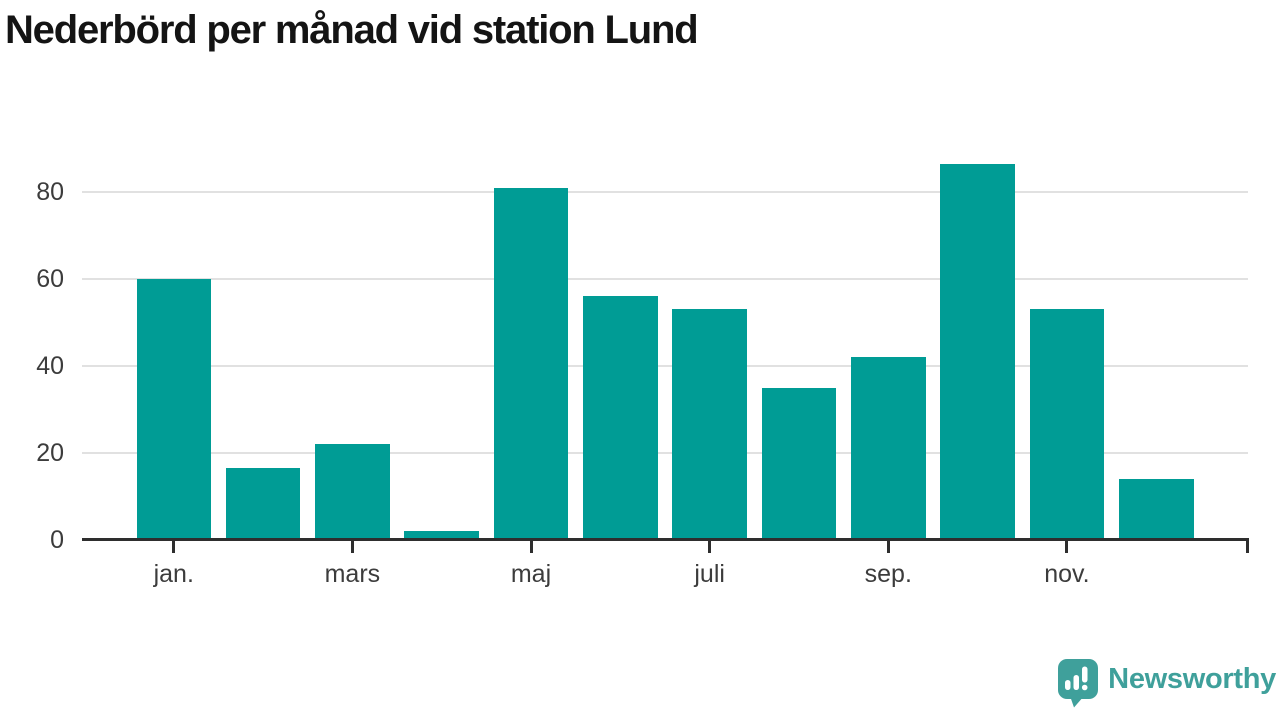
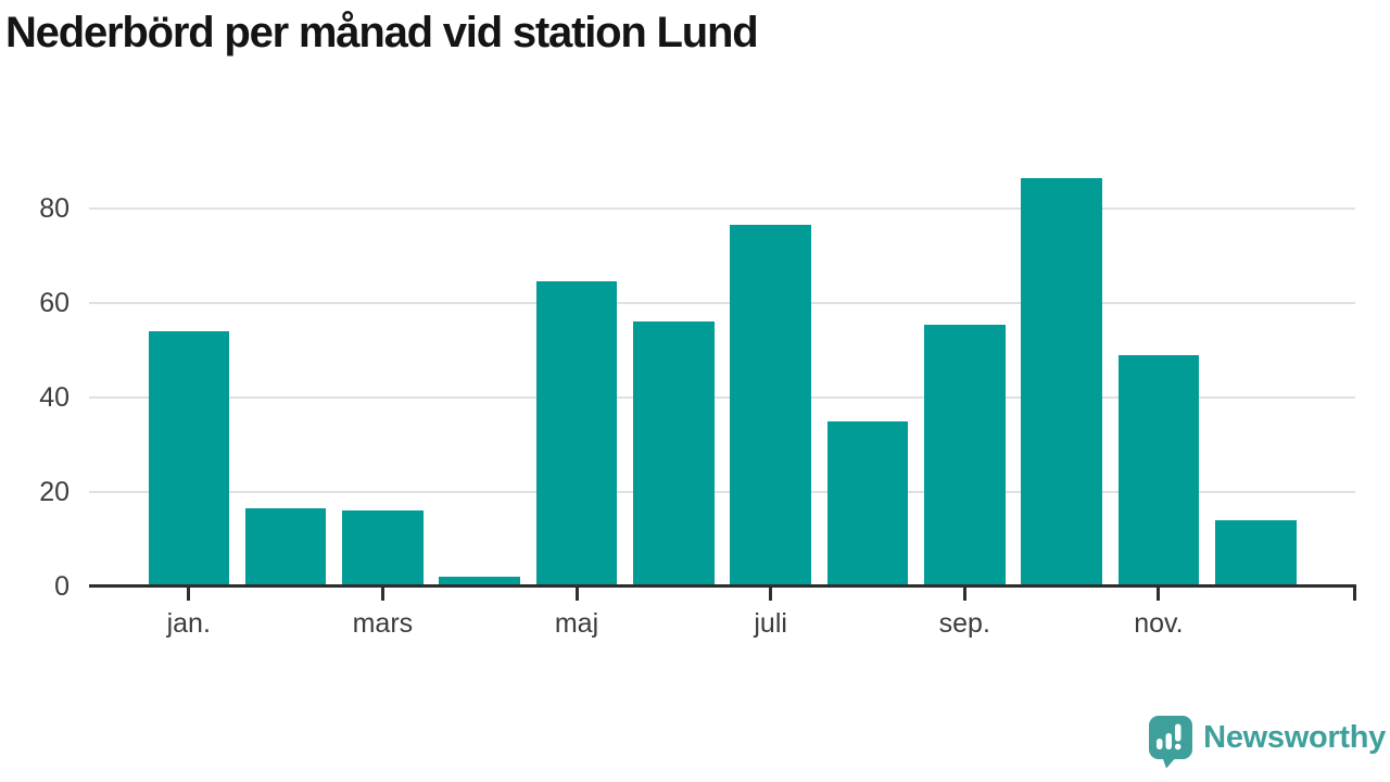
jan.: 60 -> 54
mars: 22 -> 16
maj: 81 -> 64
juli: 53 -> 76
sep.: 42 -> 56
nov.: 53 -> 49
